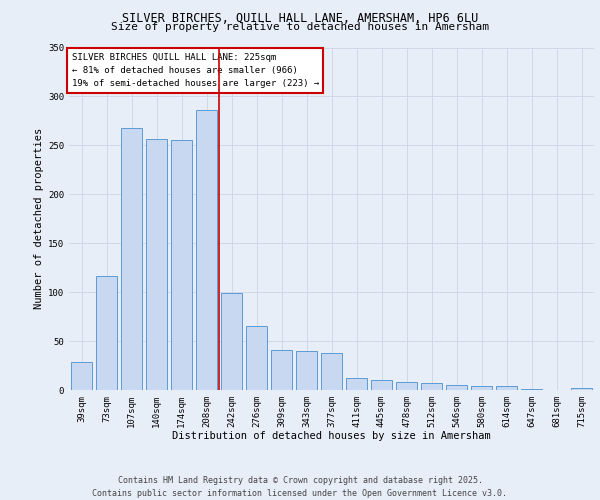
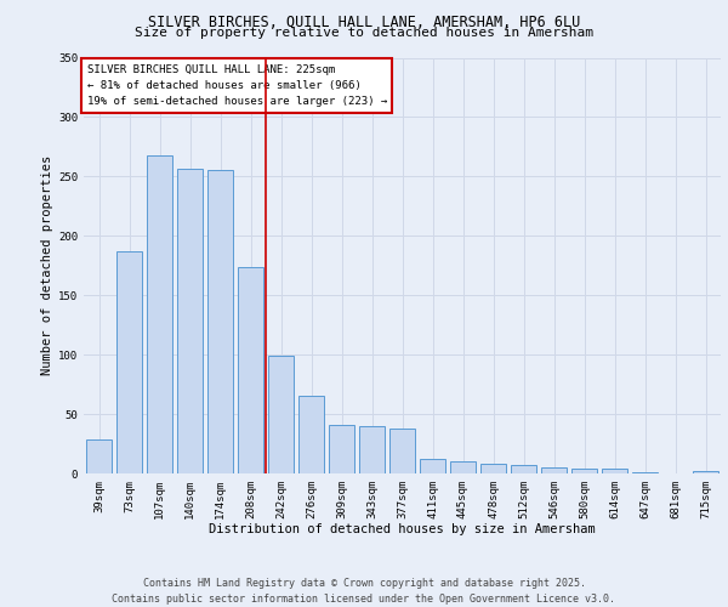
73sqm: 116 -> 187
208sqm: 286 -> 174
